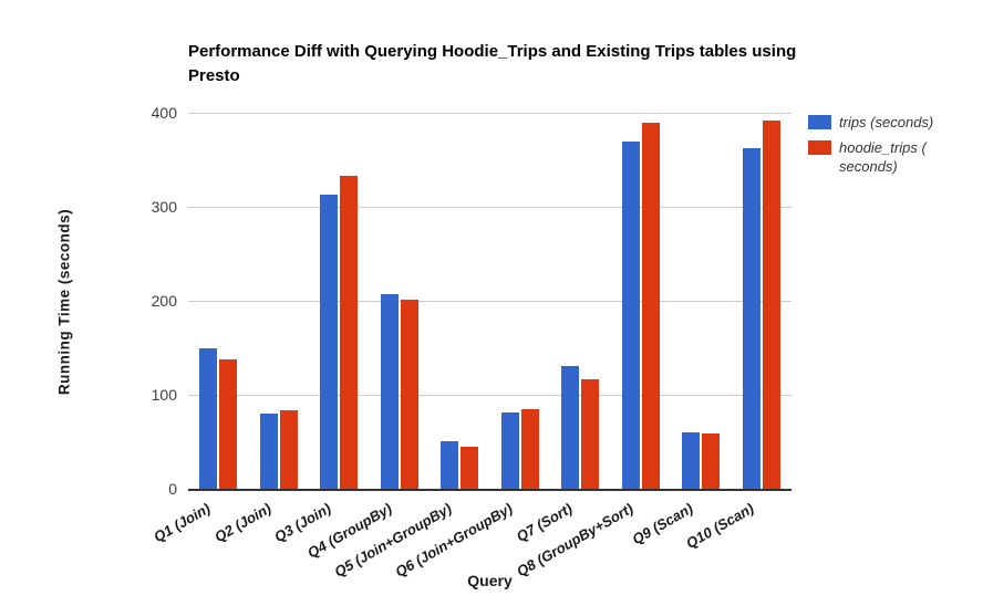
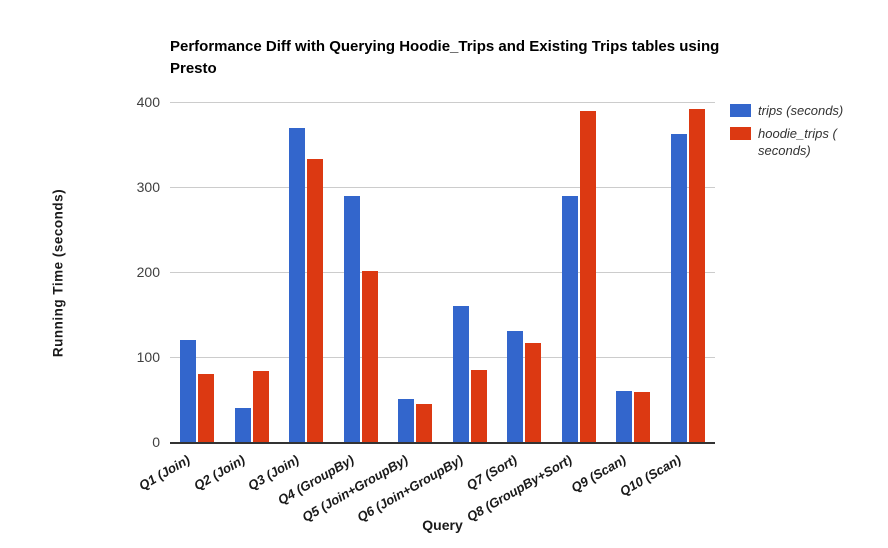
trips (seconds)/Q1 (Join): 150 -> 120
hoodie_trips ( seconds)/Q1 (Join): 140 -> 80
trips (seconds)/Q2 (Join): 80 -> 40
trips (seconds)/Q3 (Join): 310 -> 370
trips (seconds)/Q4 (GroupBy): 210 -> 290
trips (seconds)/Q6 (Join+GroupBy): 80 -> 160
trips (seconds)/Q8 (GroupBy+Sort): 370 -> 290
